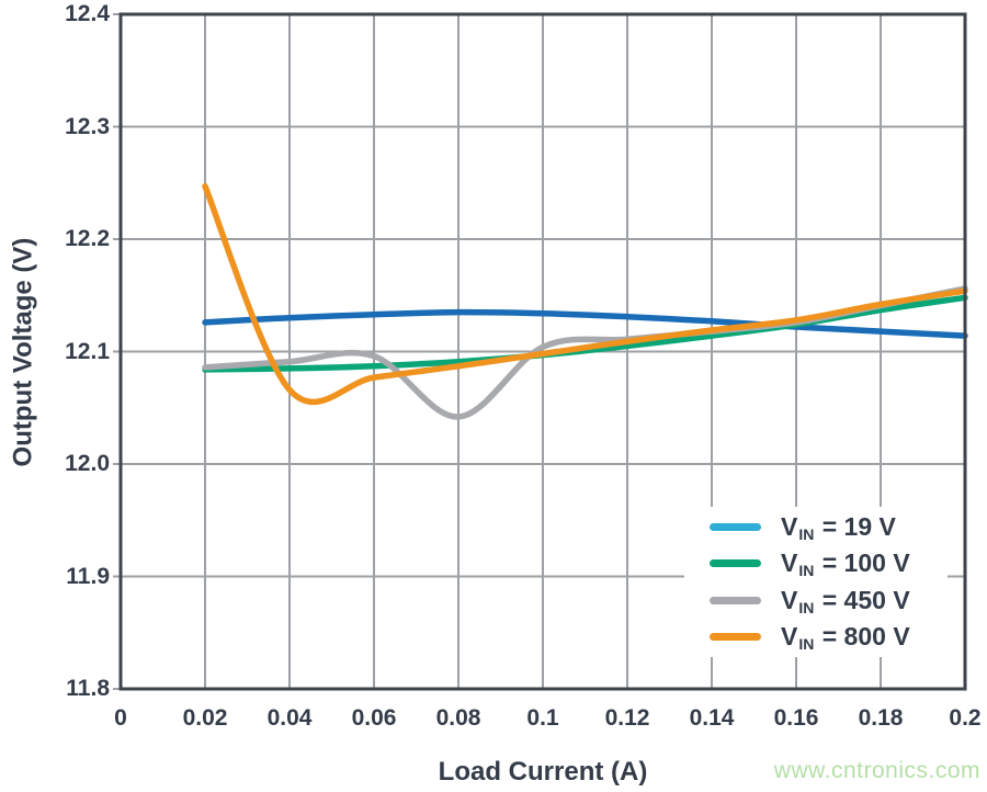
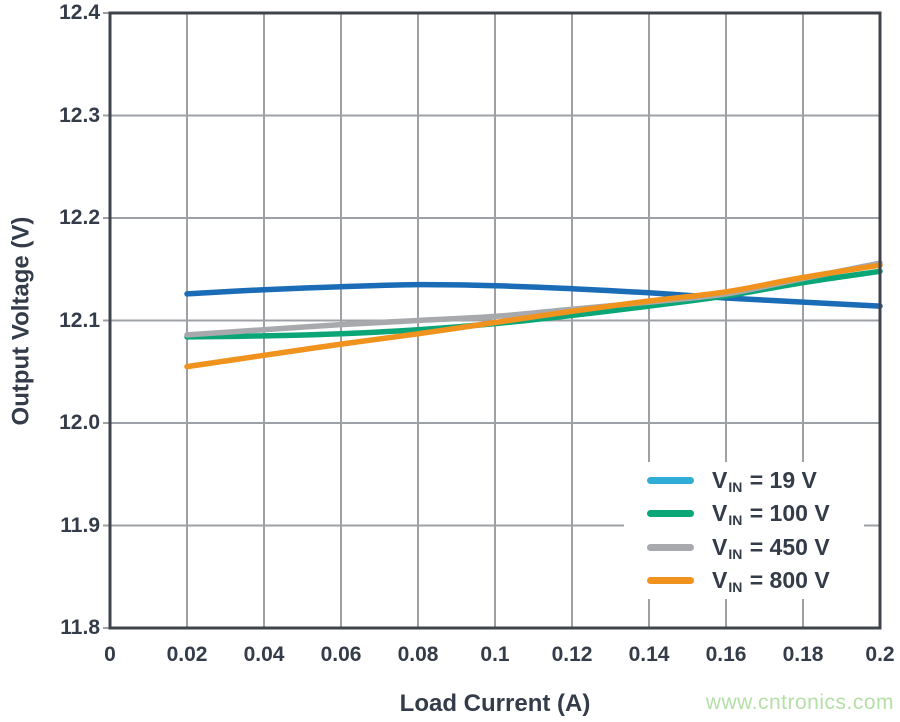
VIN = 800 V/0.02: 12.247 -> 12.055
VIN = 450 V/0.08: 12.042 -> 12.100
